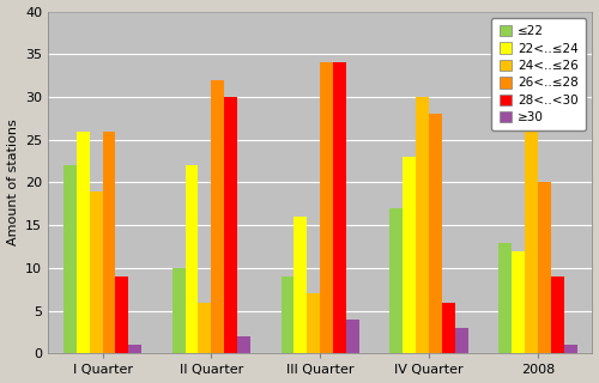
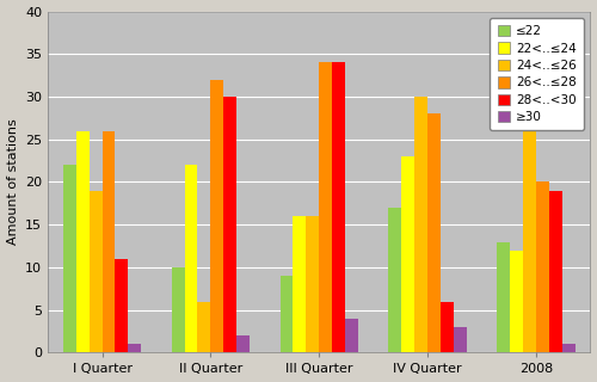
28<..<30/I Quarter: 9 -> 11
24<..≤26/III Quarter: 7 -> 16
28<..<30/2008: 9 -> 19
